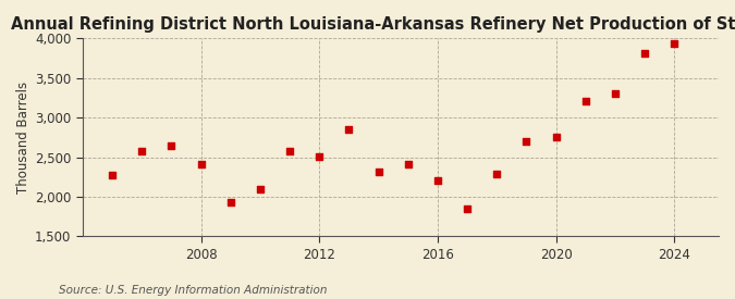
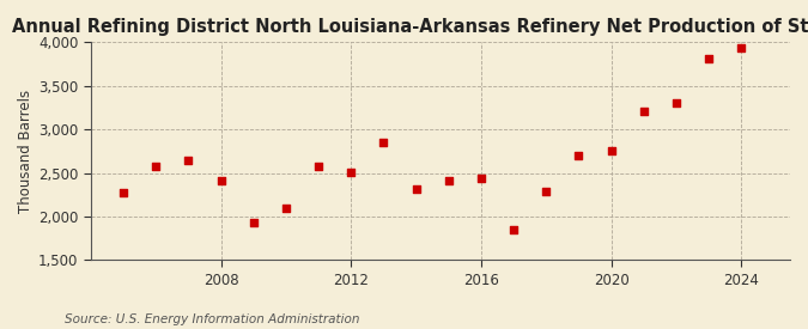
2016: 2,210 -> 2,440
